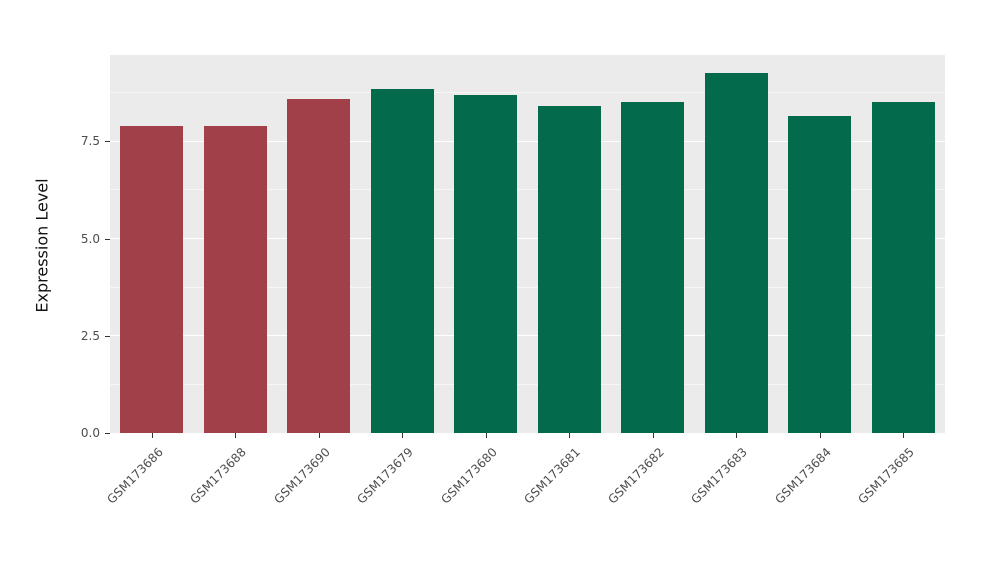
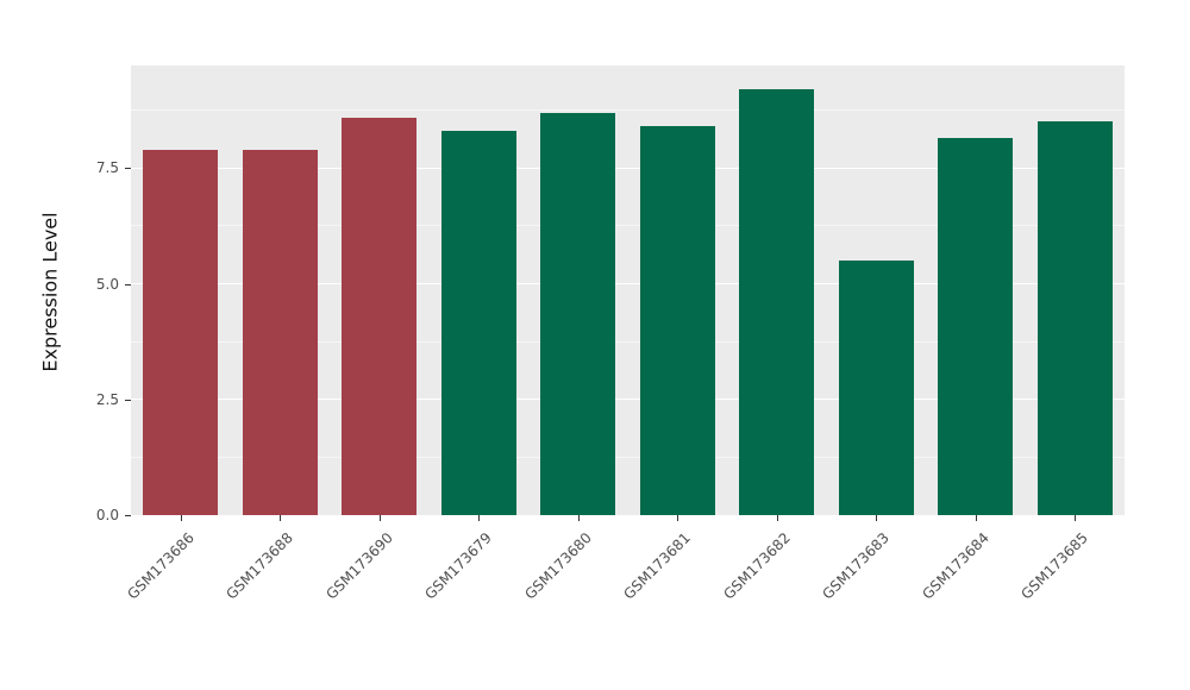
GSM173679: 8.8 -> 8.3
GSM173682: 8.5 -> 9.2
GSM173683: 9.2 -> 5.5
